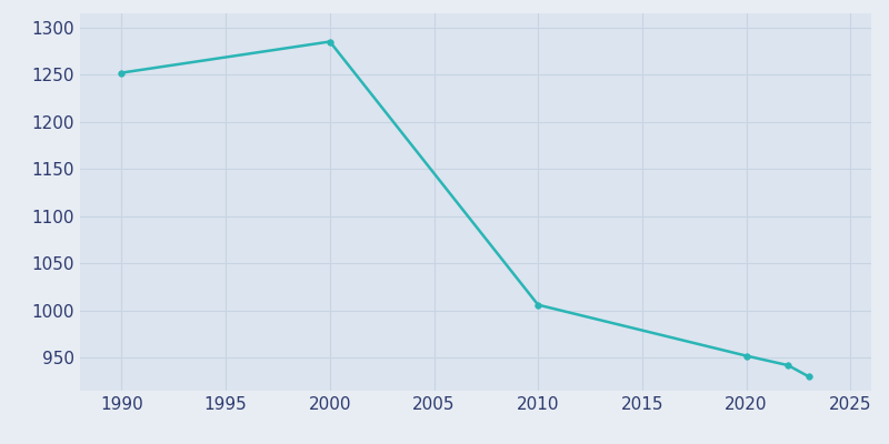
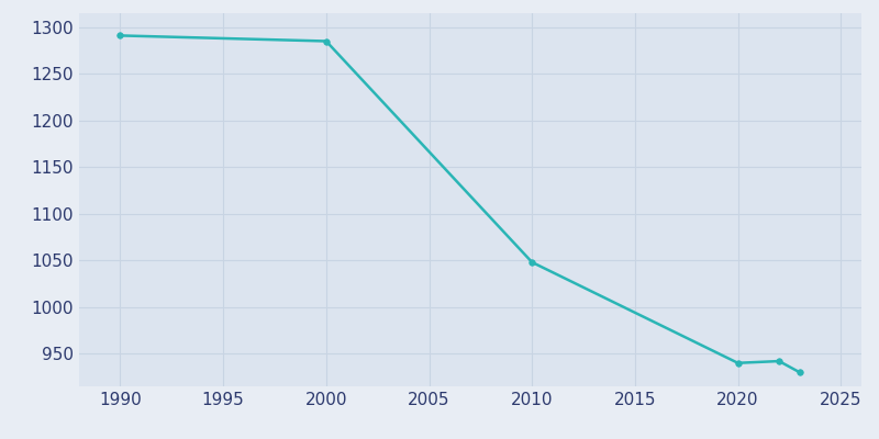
1990: 1252 -> 1291
2010: 1006 -> 1048
2020: 952 -> 940
